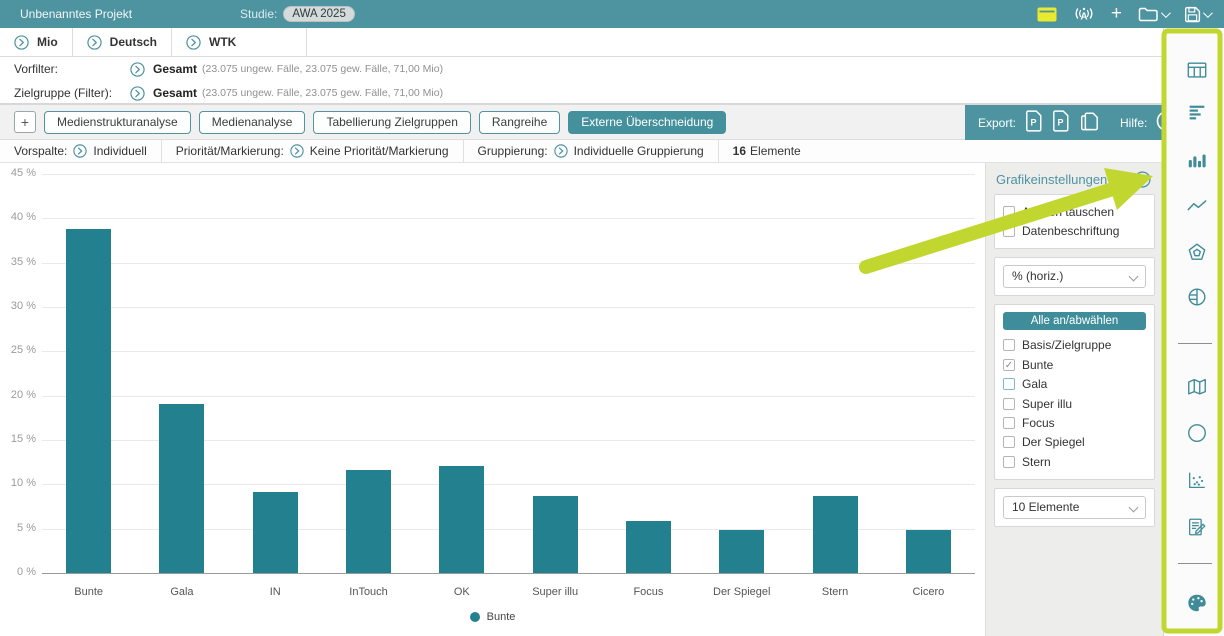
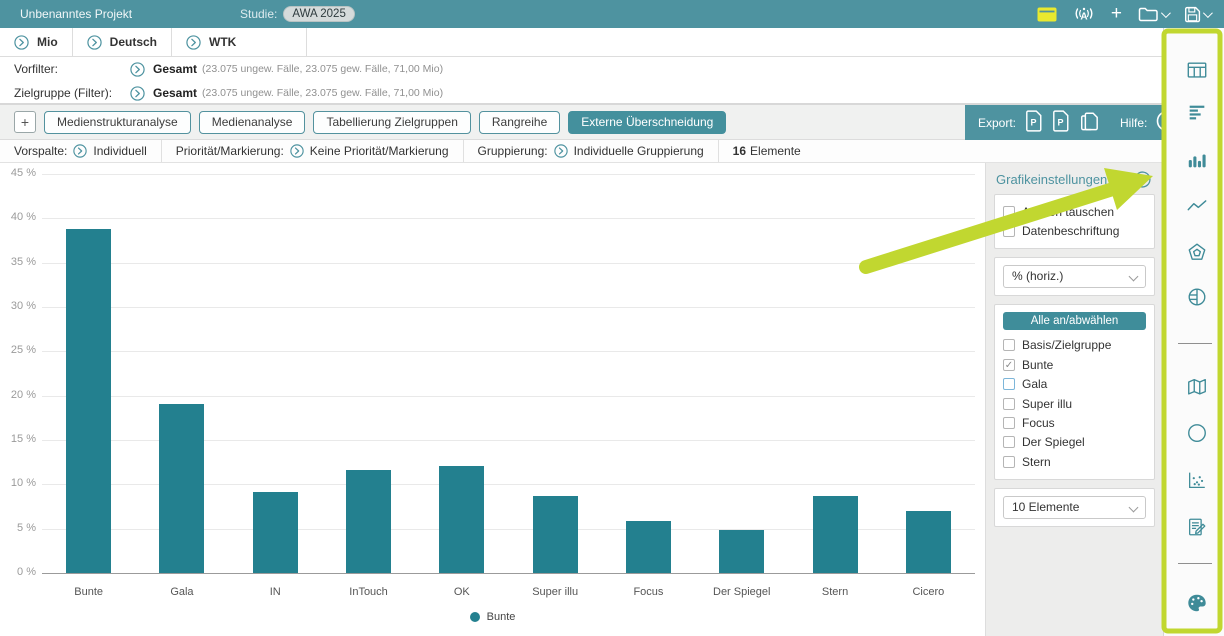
Cicero: 5% -> 7%
